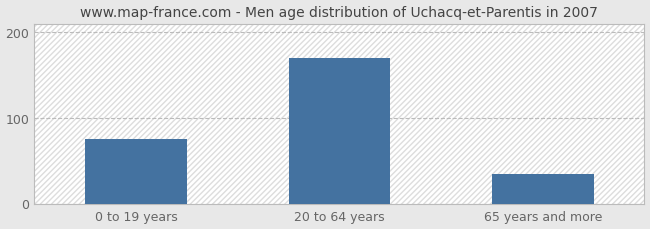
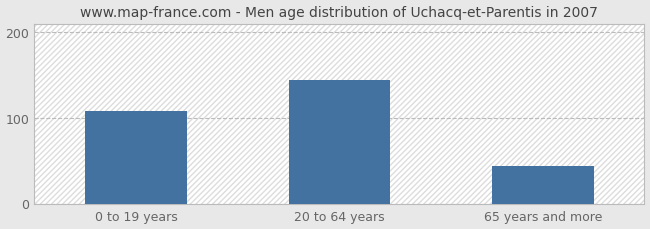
0 to 19 years: 75 -> 108
20 to 64 years: 170 -> 144
65 years and more: 35 -> 44
